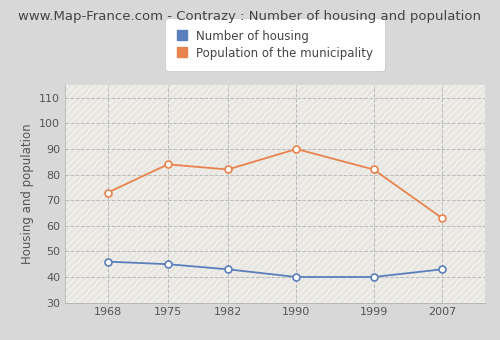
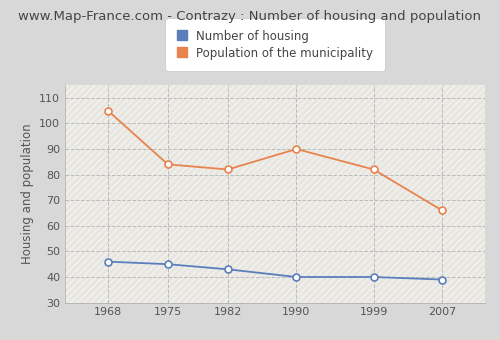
Population of the municipality/1968: 73 -> 105
Number of housing/2007: 43 -> 39
Population of the municipality/2007: 63 -> 66
